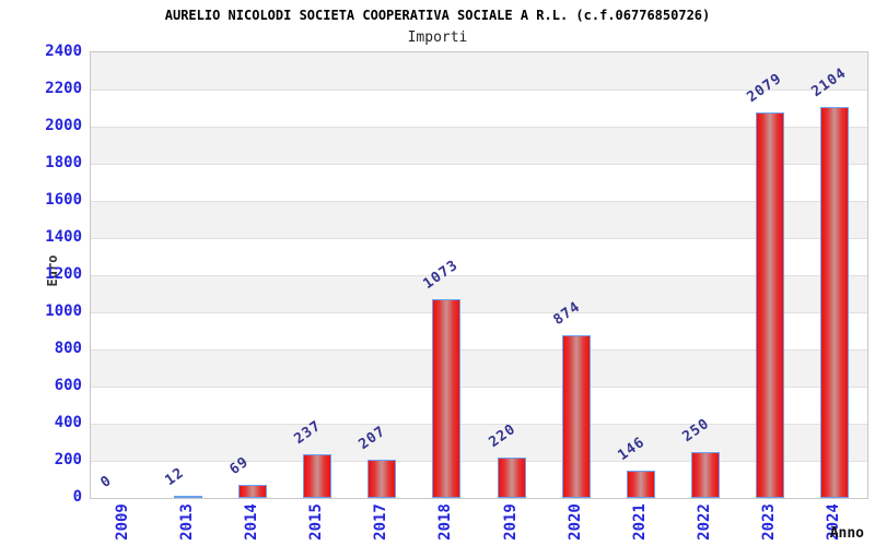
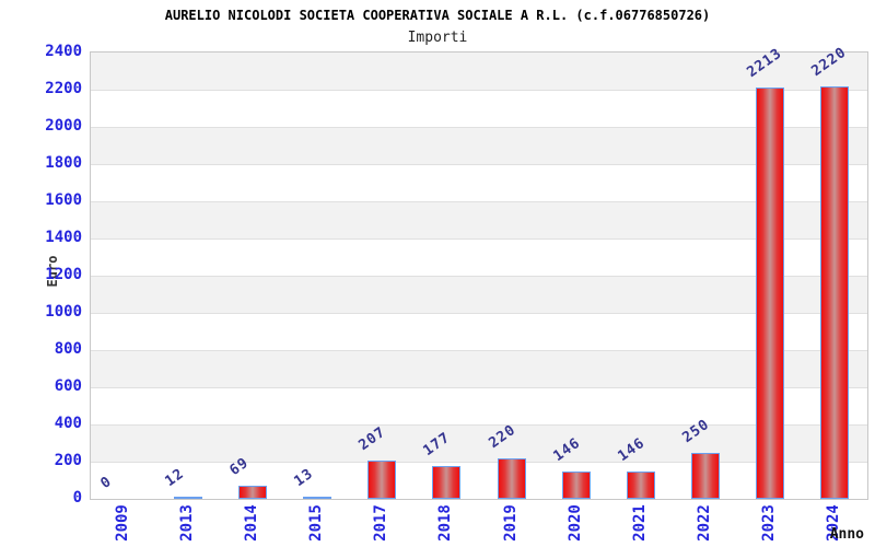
2015: 237 -> 13
2018: 1073 -> 177
2020: 874 -> 146
2023: 2079 -> 2213
2024: 2104 -> 2220
